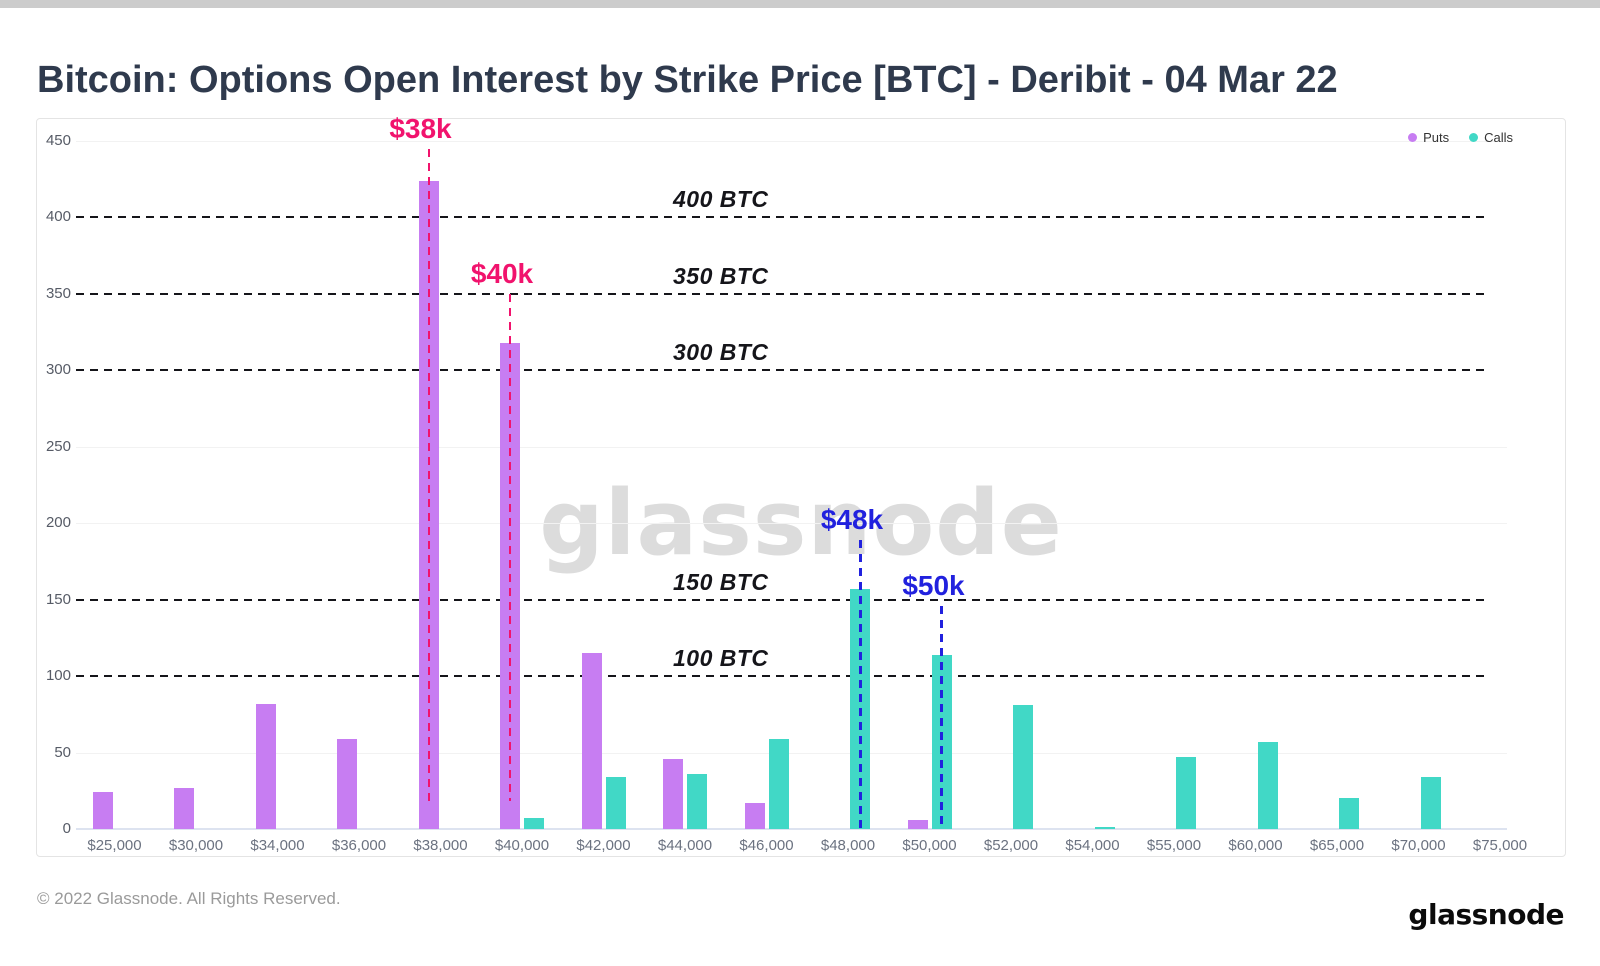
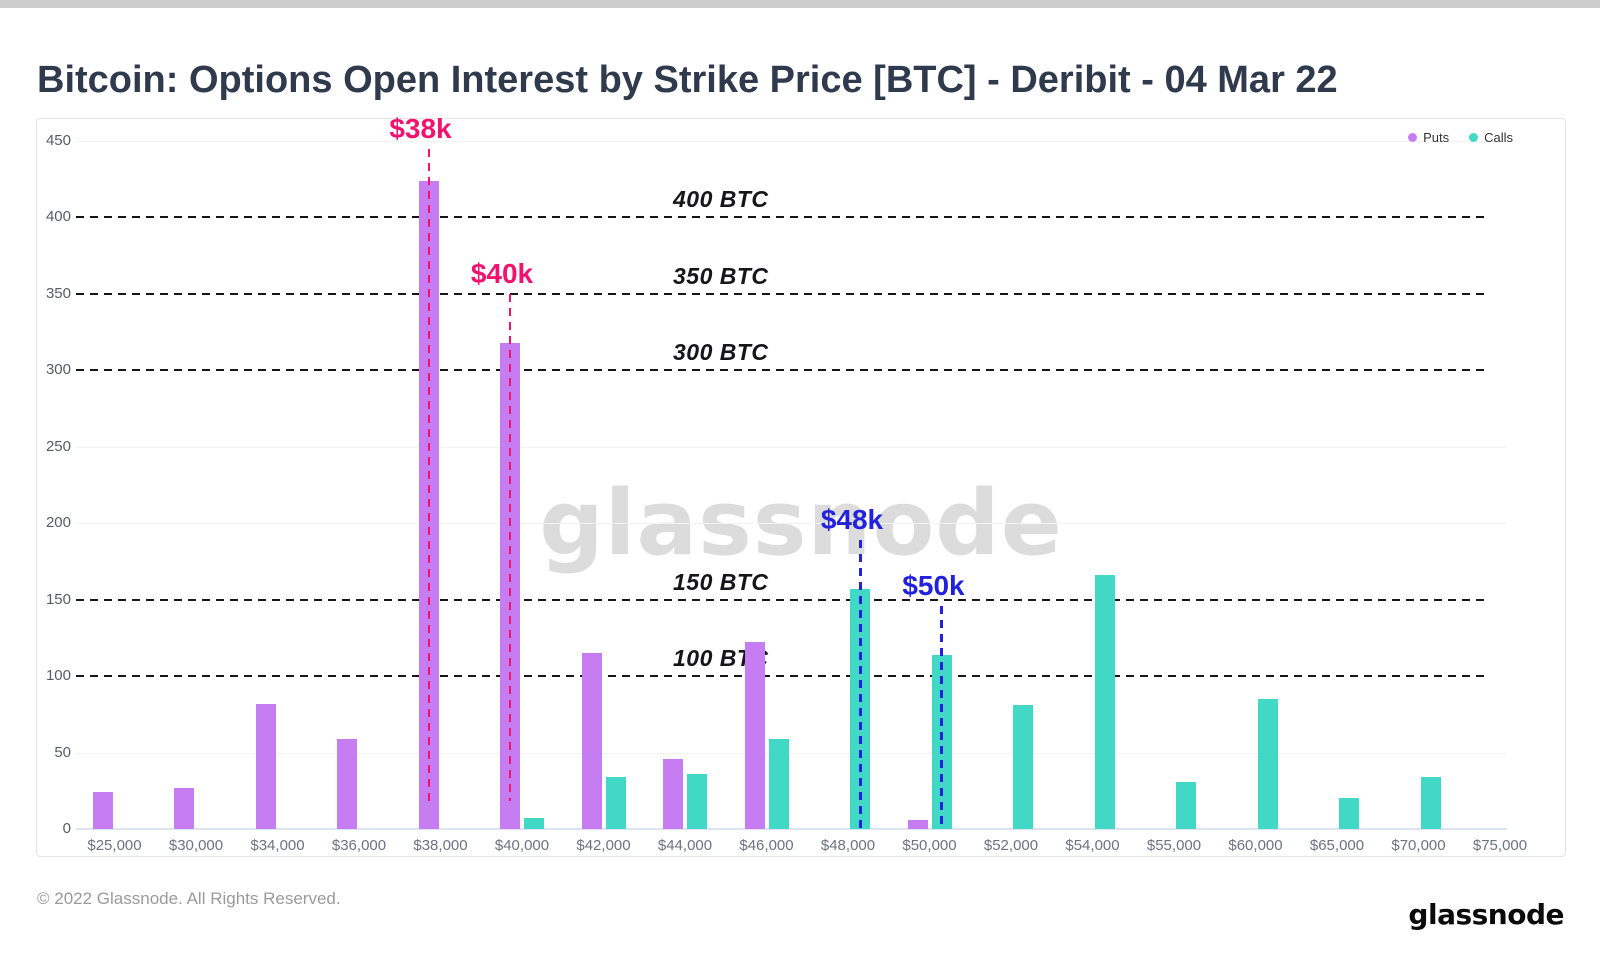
Puts/$46,000: 17 -> 122
Calls/$54,000: 1 -> 166
Calls/$55,000: 47 -> 31
Calls/$60,000: 57 -> 85
